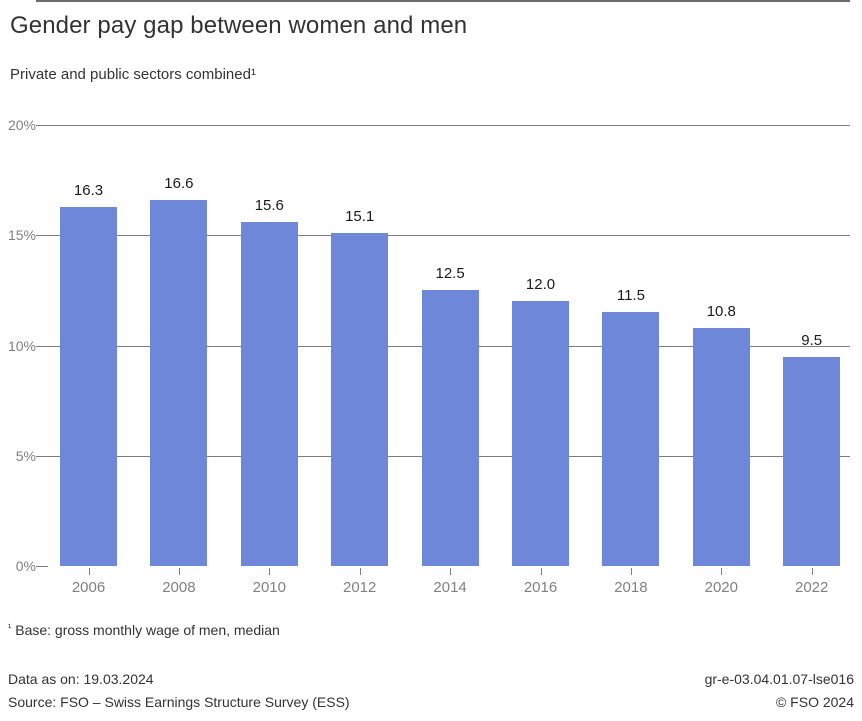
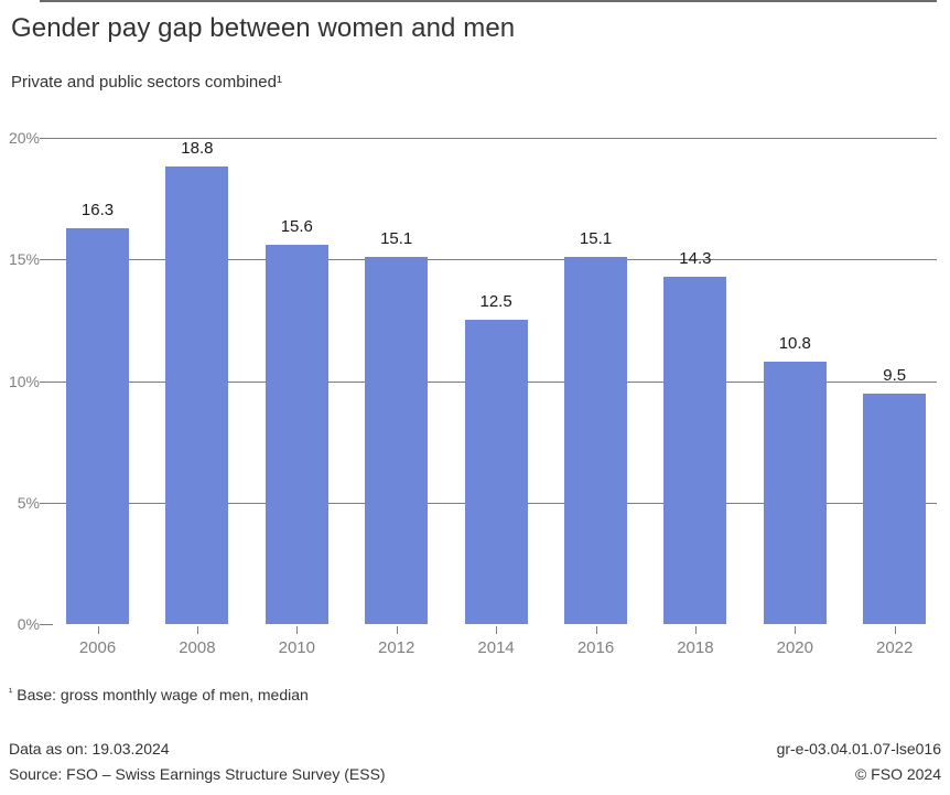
2008: 16.6 -> 18.8
2016: 12.0 -> 15.1
2018: 11.5 -> 14.3
